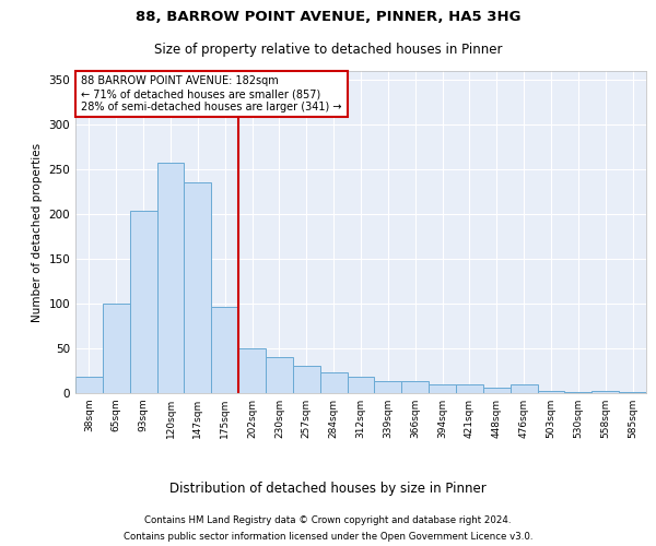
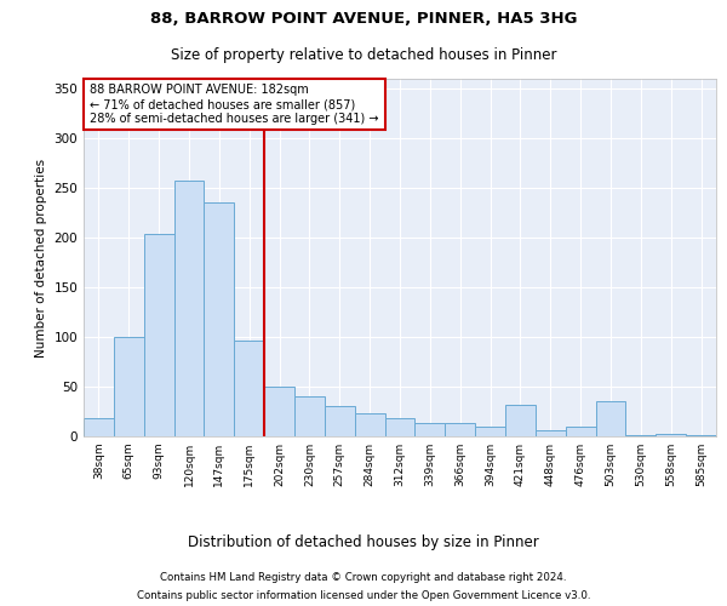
421sqm: 10 -> 32
503sqm: 2 -> 36
